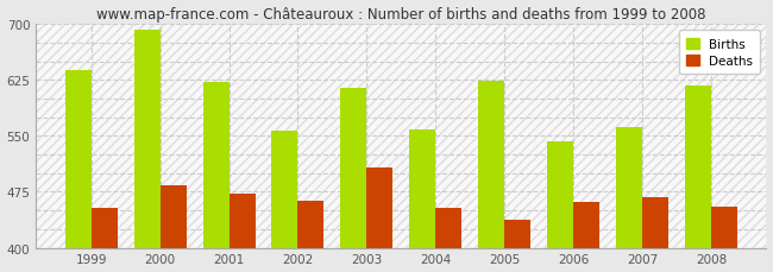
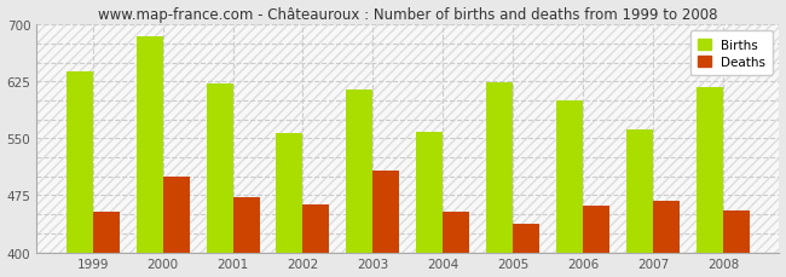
Births/2000: 693 -> 684
Deaths/2000: 484 -> 500
Births/2006: 543 -> 600
